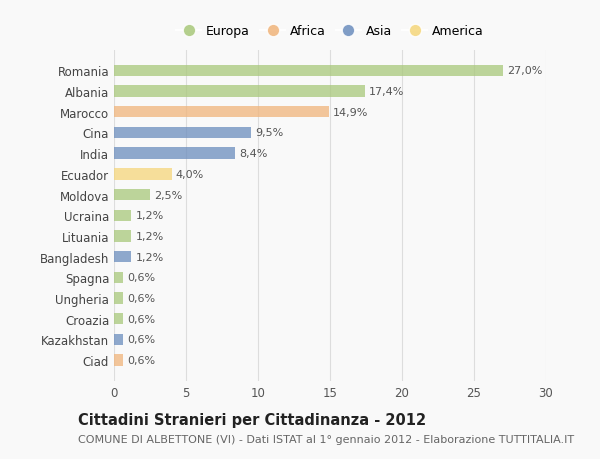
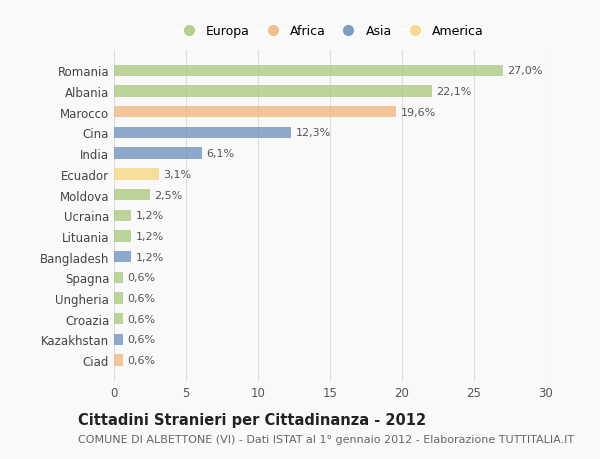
Albania: 17,4% -> 22,1%
Marocco: 14,9% -> 19,6%
Cina: 9,5% -> 12,3%
India: 8,4% -> 6,1%
Ecuador: 4,0% -> 3,1%
